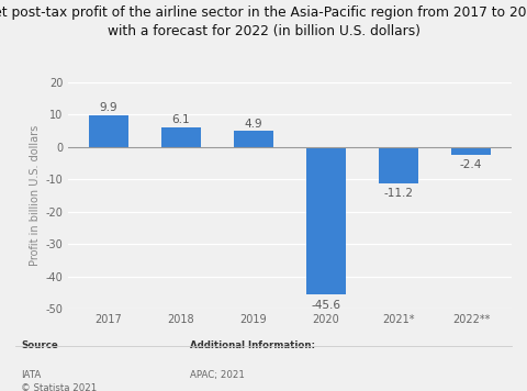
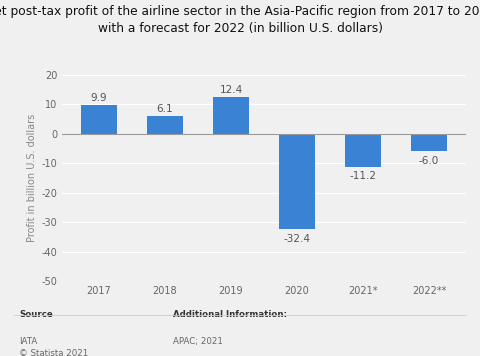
2019: 4.9 -> 12.4
2020: -45.6 -> -32.4
2022**: -2.4 -> -6.0
